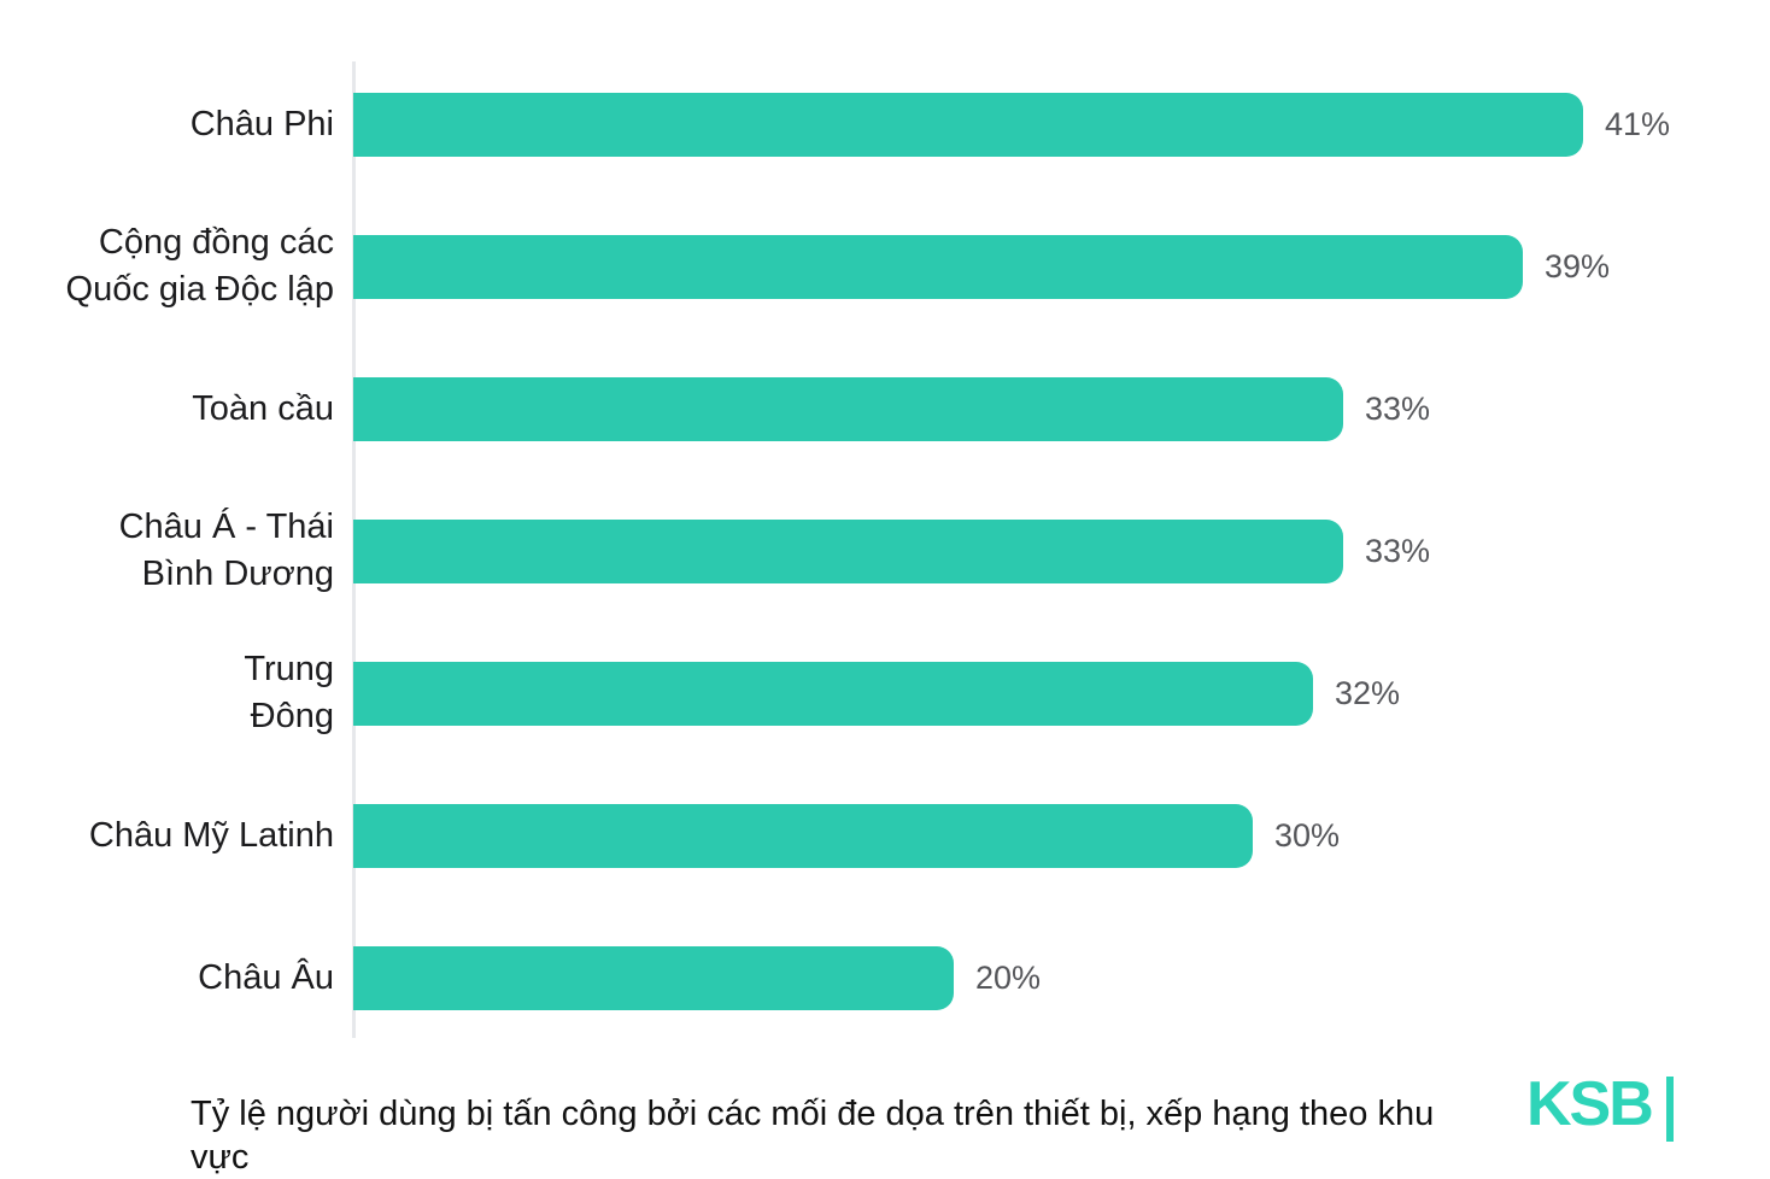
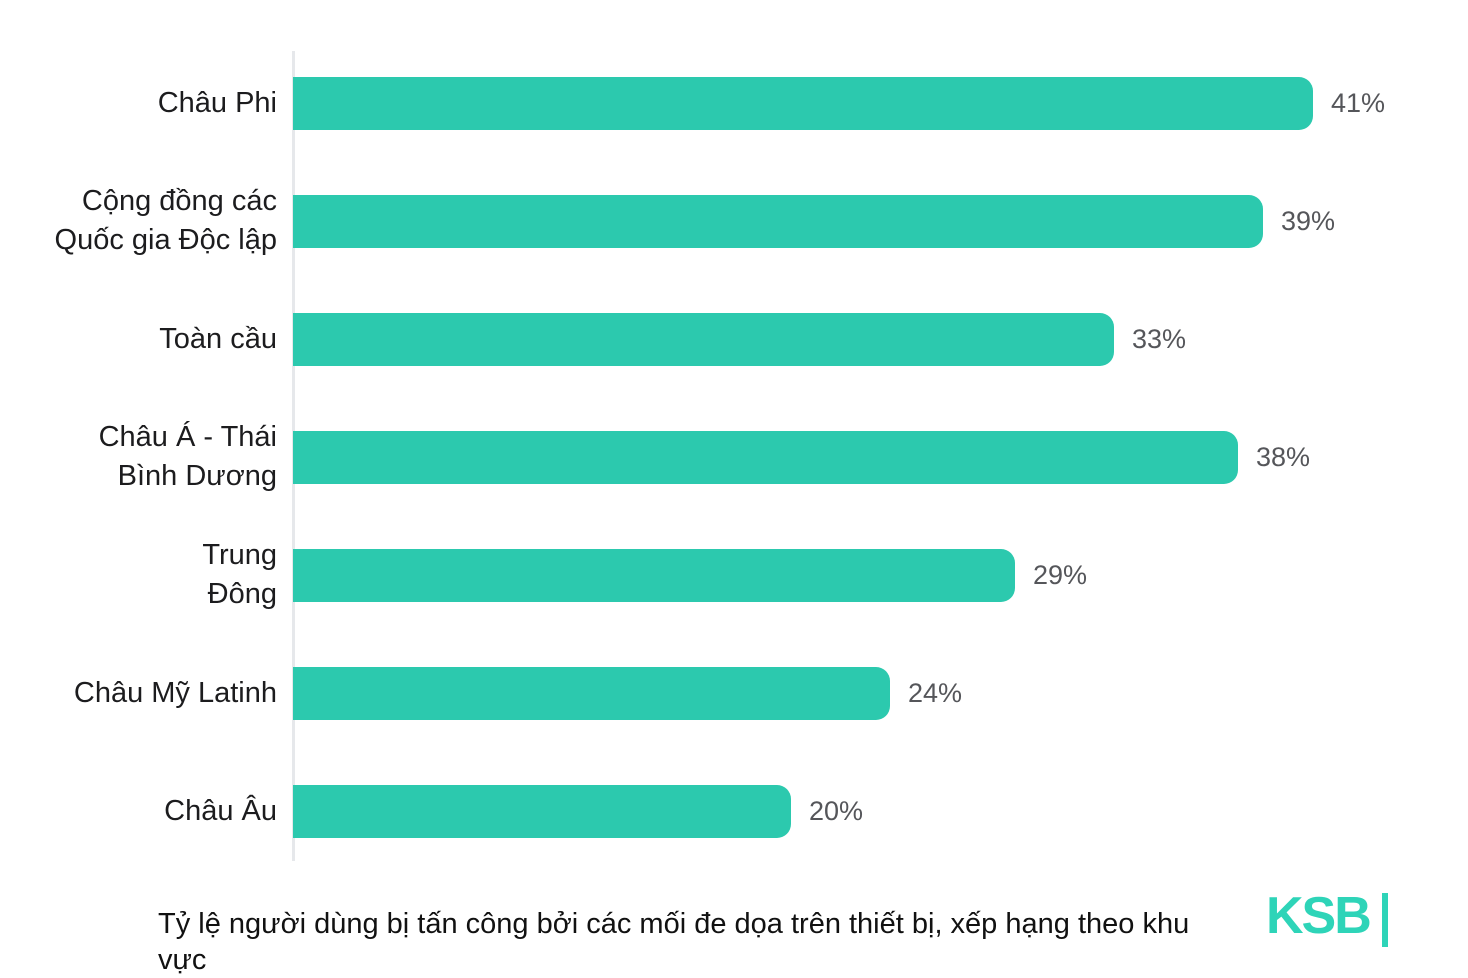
Châu Á - Thái Bình Dương: 33% -> 38%
Trung Đông: 32% -> 29%
Châu Mỹ Latinh: 30% -> 24%
